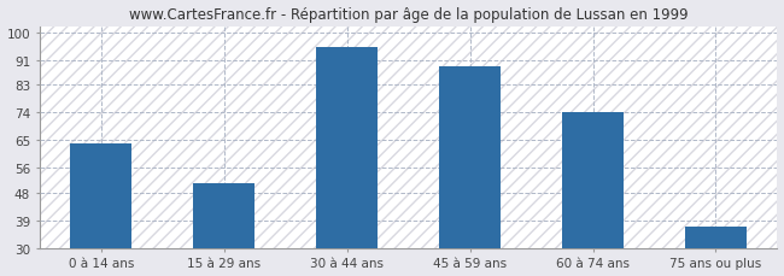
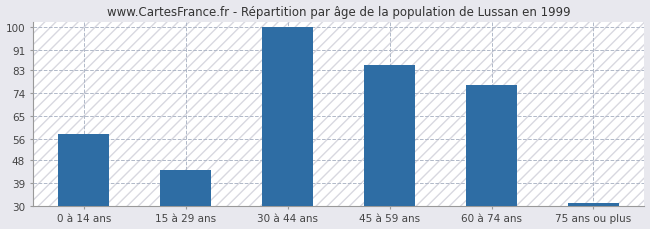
0 à 14 ans: 64 -> 58
15 à 29 ans: 51 -> 44
30 à 44 ans: 95 -> 100
45 à 59 ans: 89 -> 85
60 à 74 ans: 74 -> 77
75 ans ou plus: 37 -> 31
